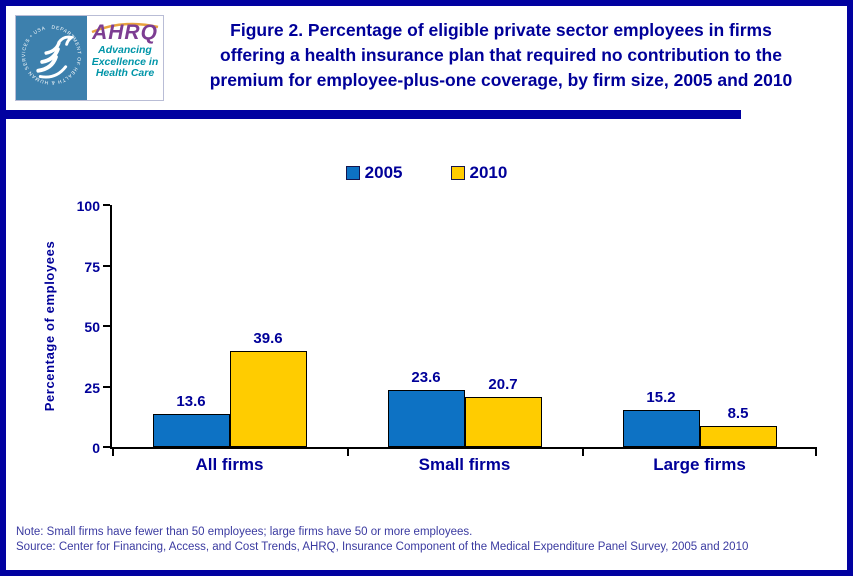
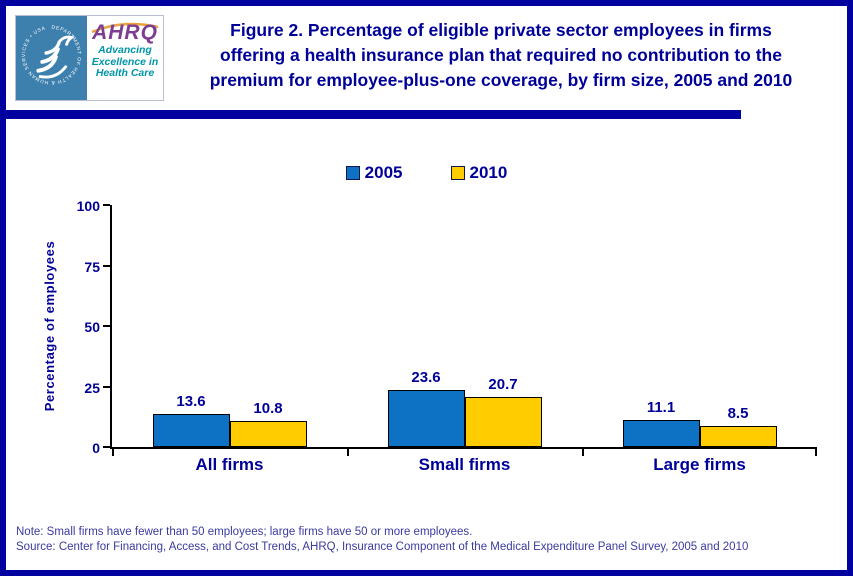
2010/All firms: 39.6 -> 10.8
2005/Large firms: 15.2 -> 11.1
